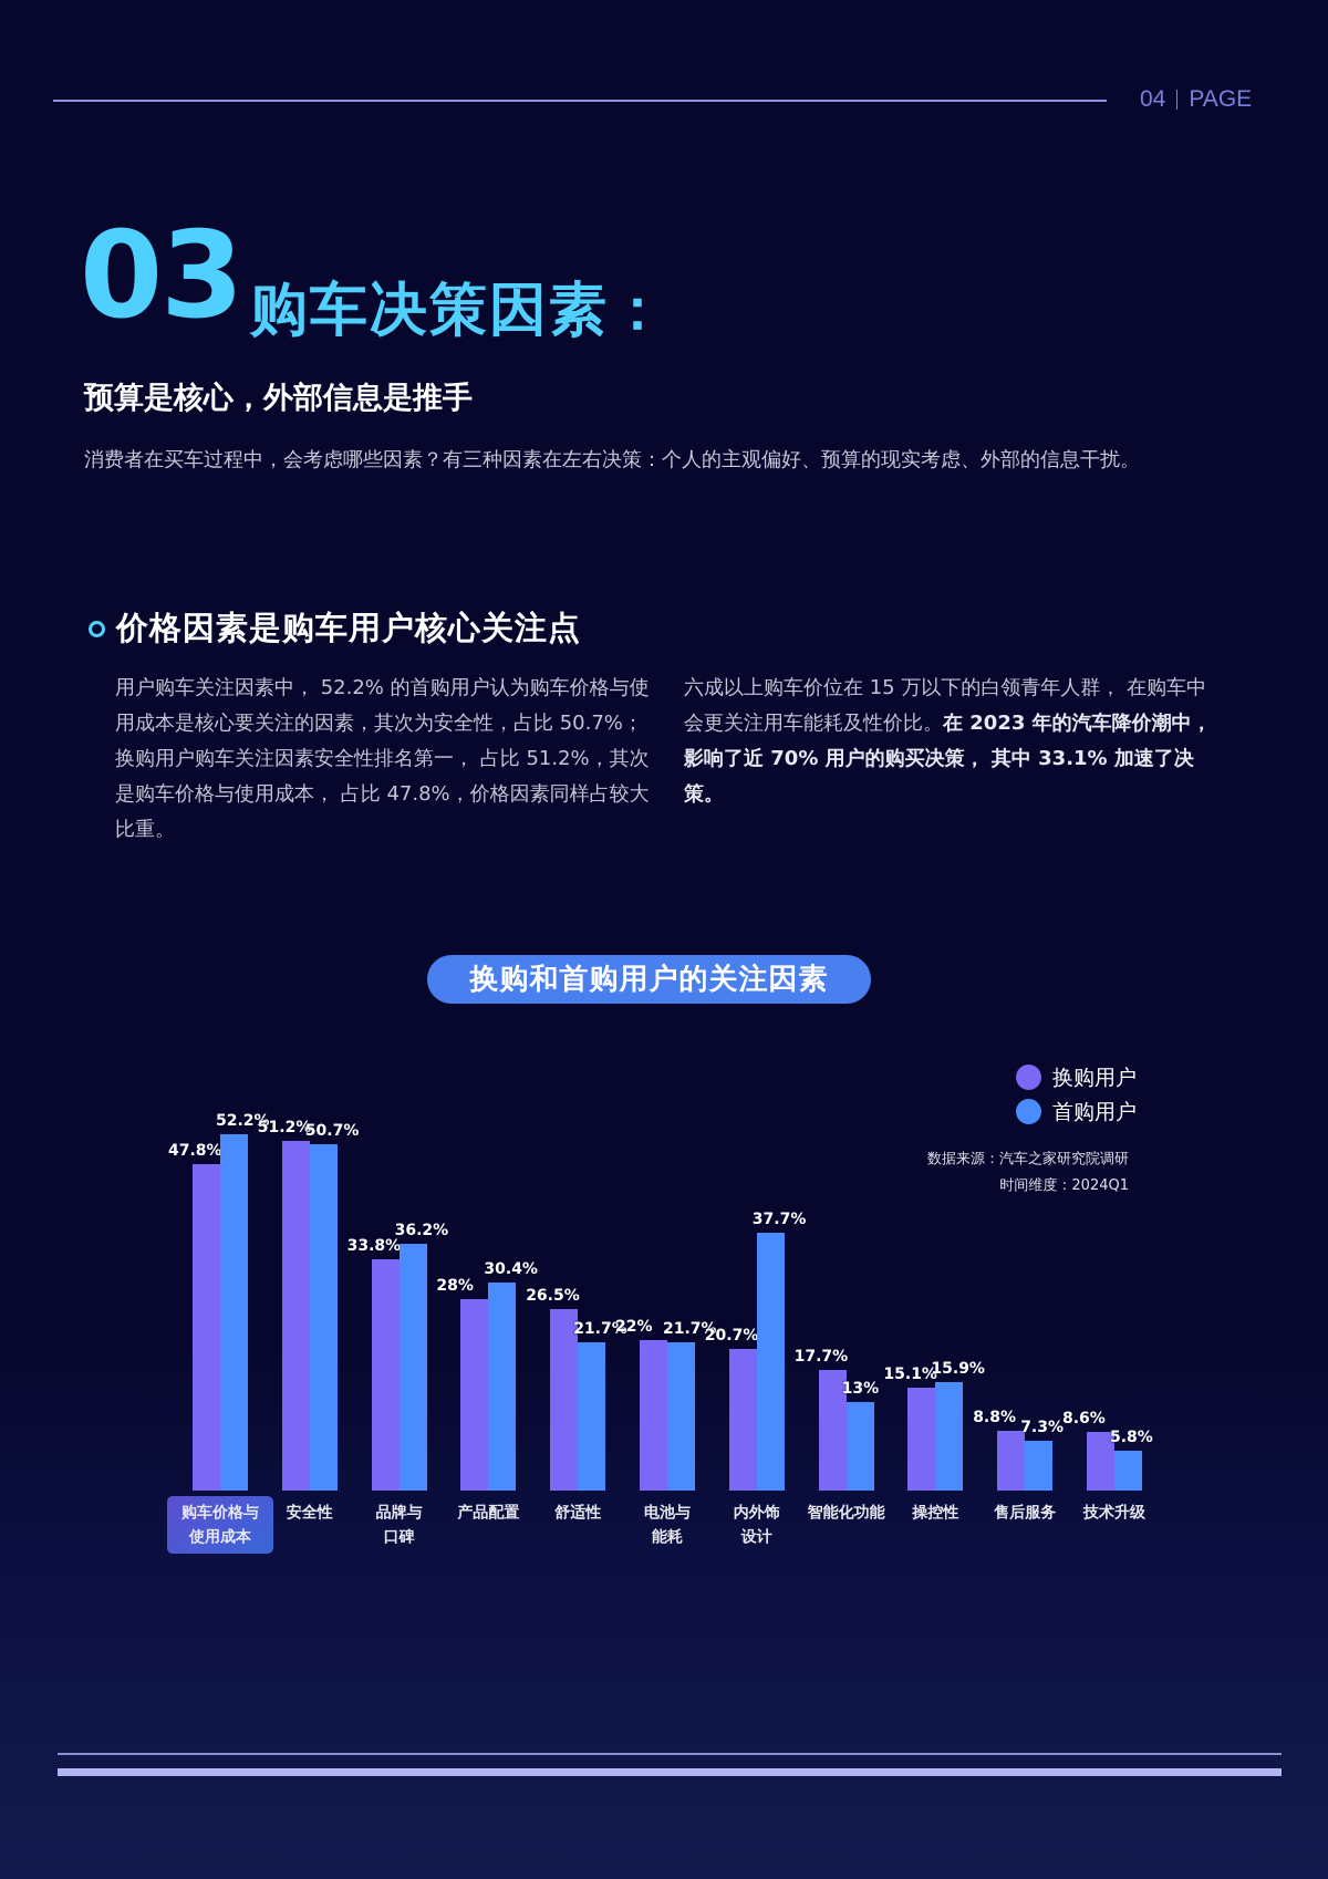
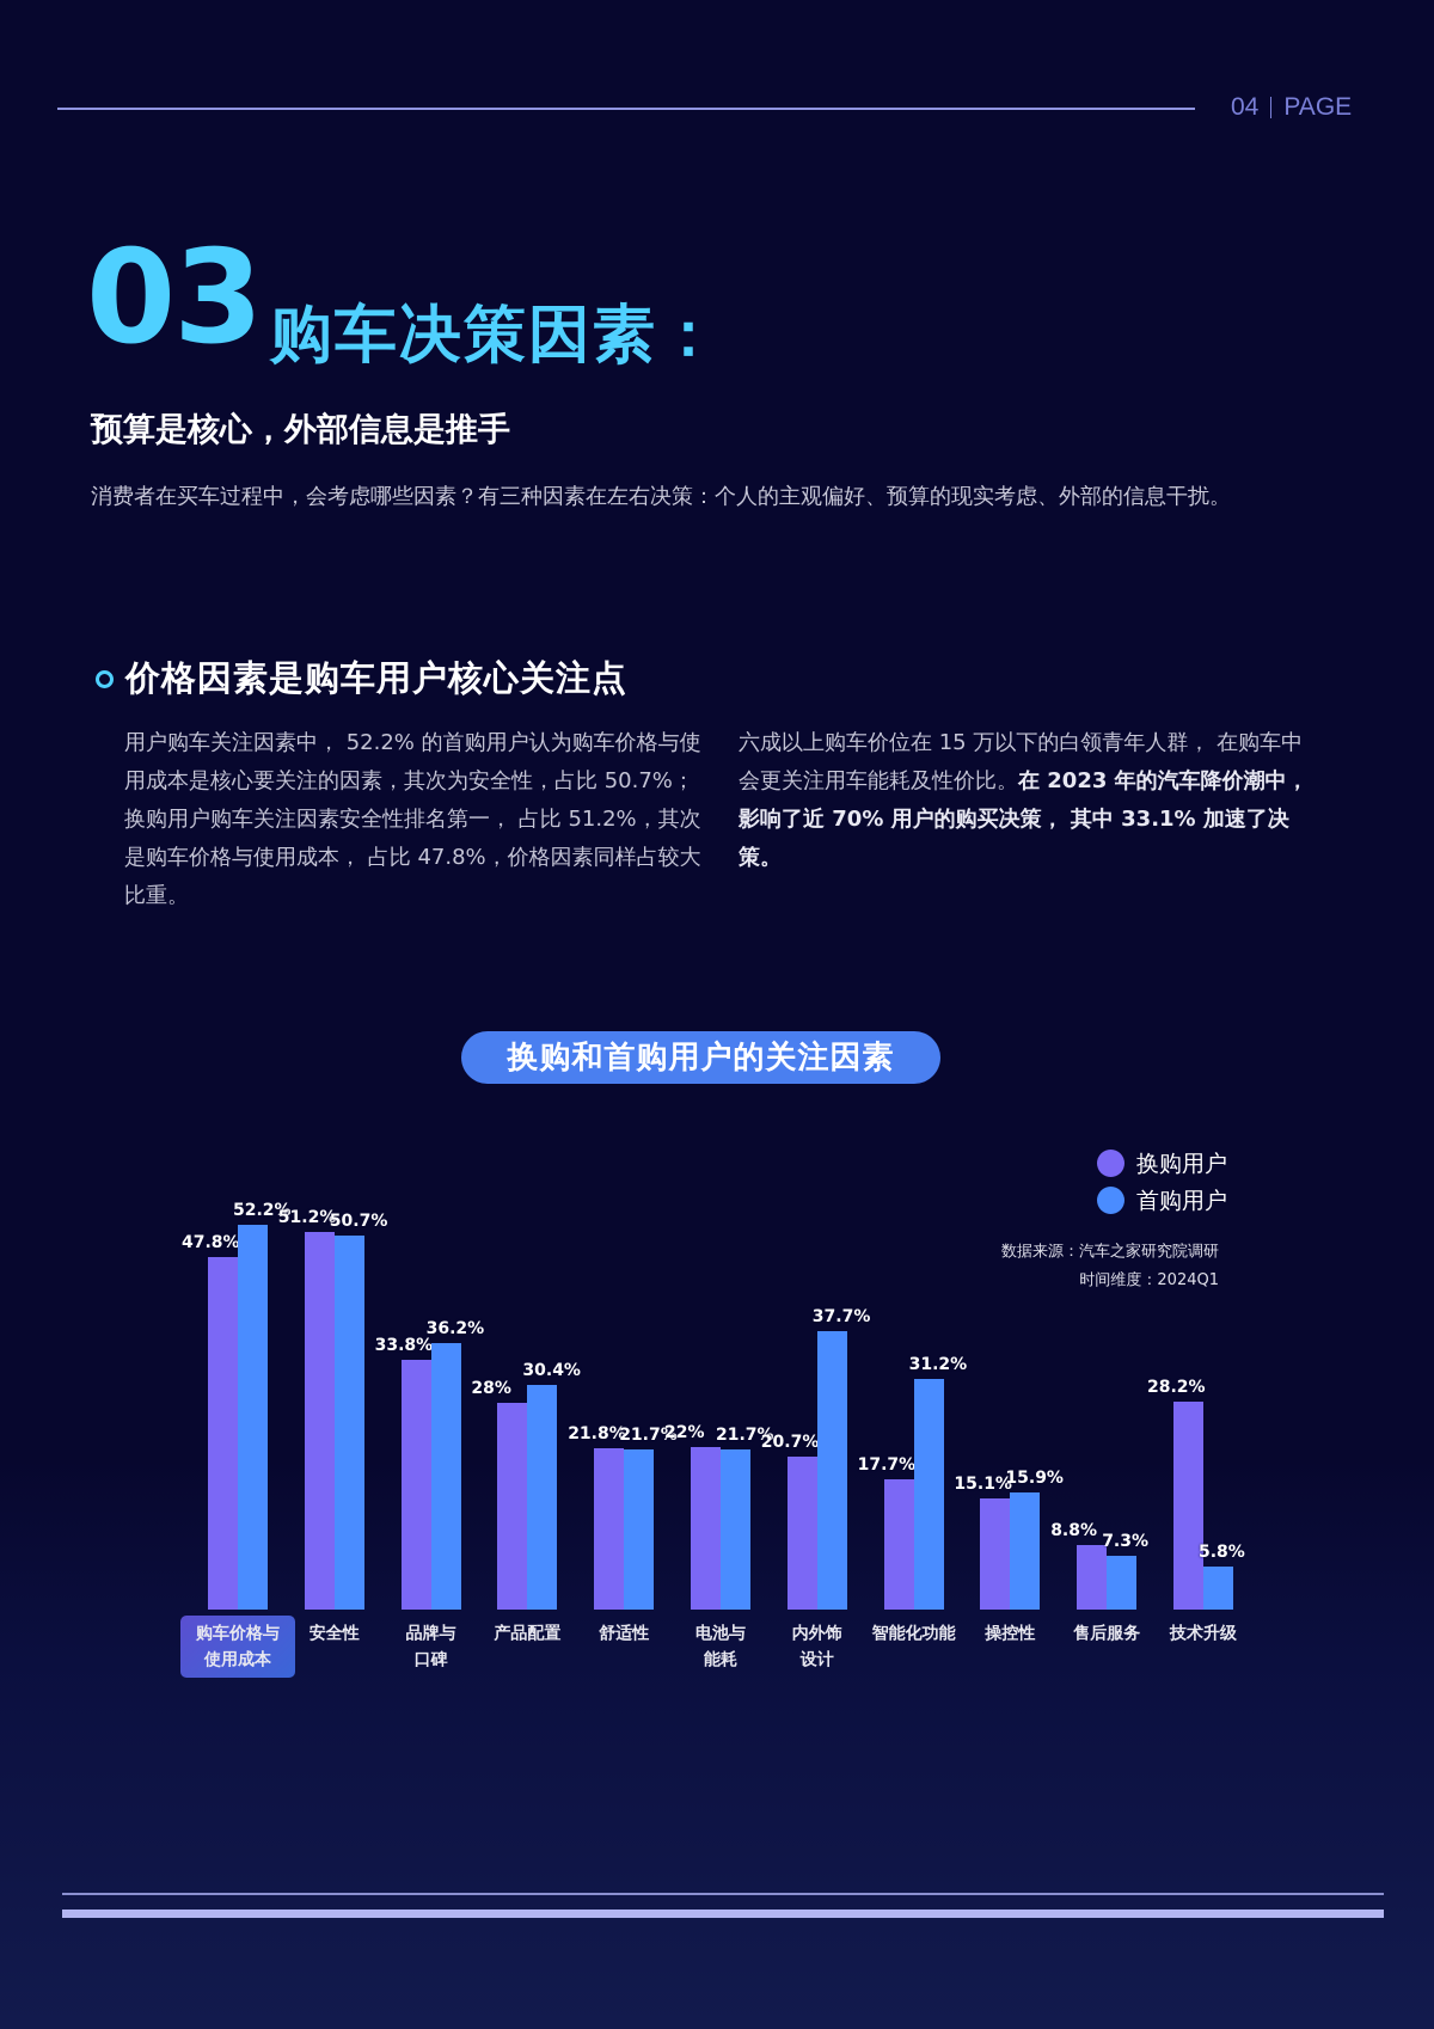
换购用户/舒适性: 26.5% -> 21.8%
首购用户/智能化功能: 13% -> 31.2%
换购用户/技术升级: 8.6% -> 28.2%
